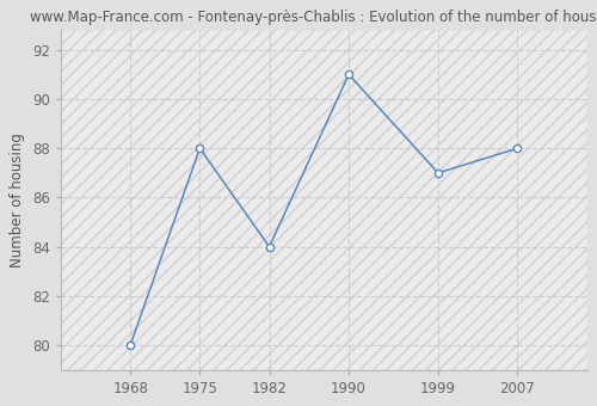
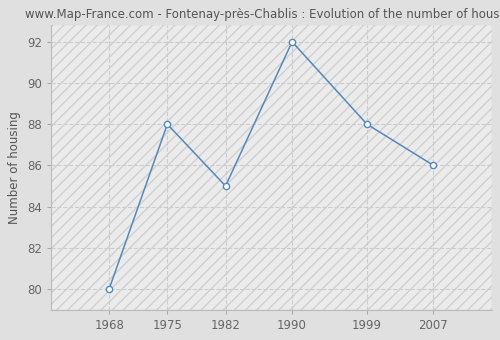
1982: 84 -> 85
1990: 91 -> 92
1999: 87 -> 88
2007: 88 -> 86
